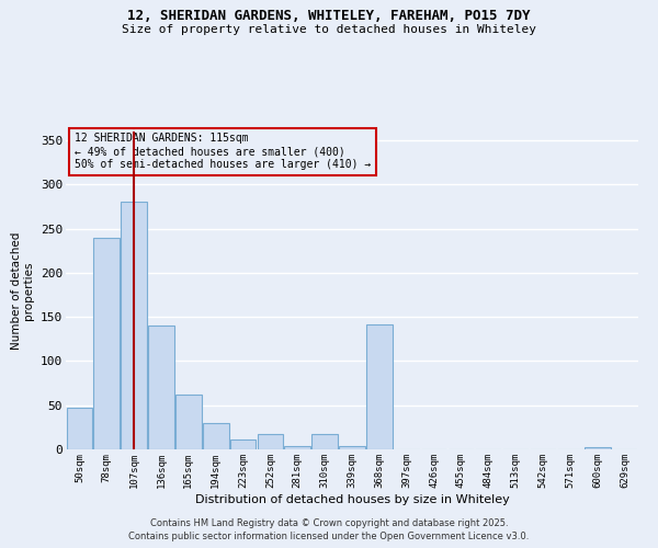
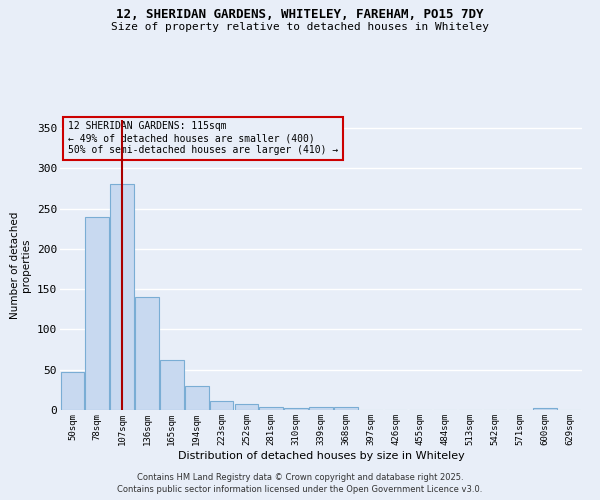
252sqm: 18 -> 7
310sqm: 18 -> 3
368sqm: 142 -> 4
